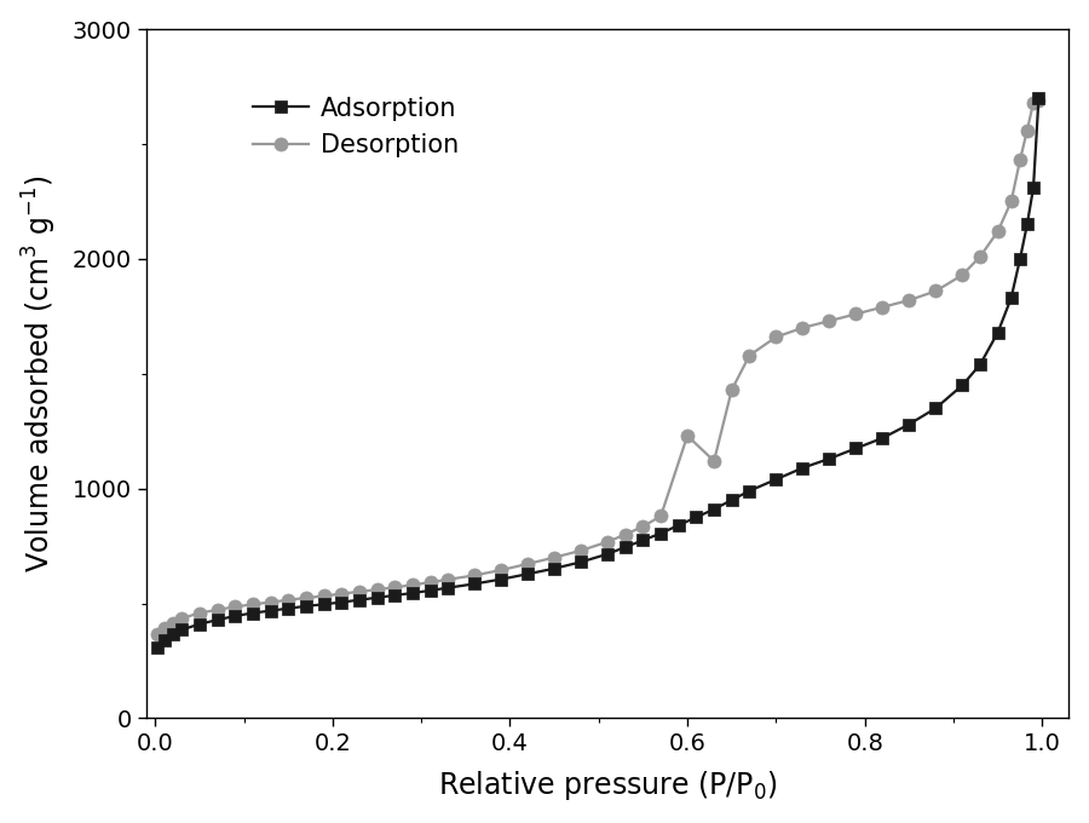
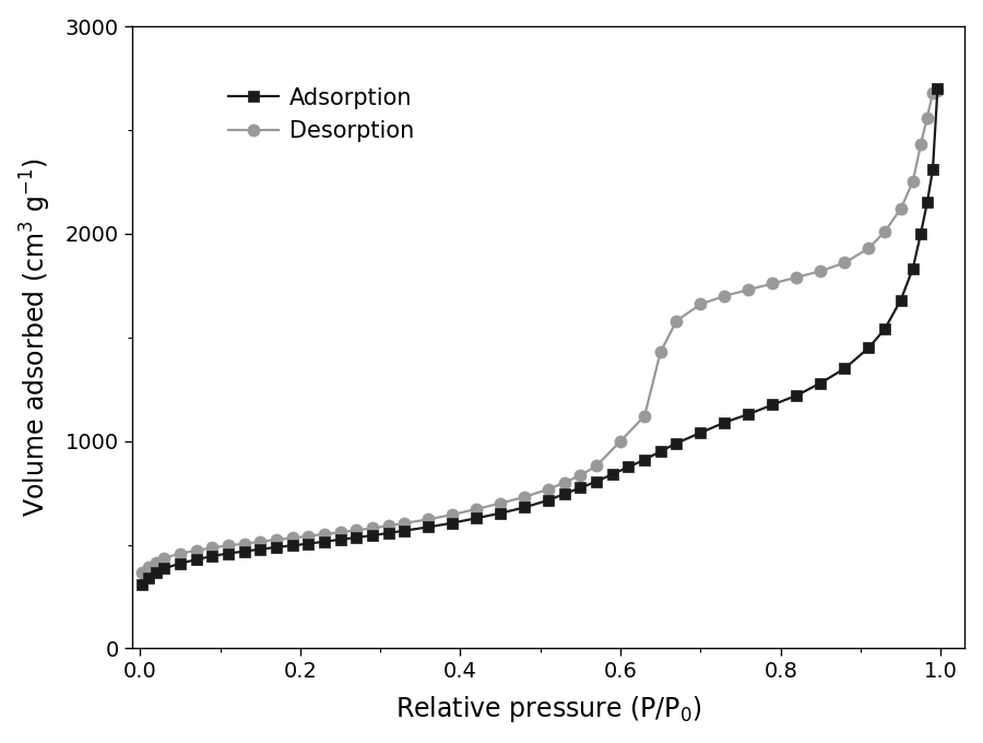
Desorption/0.6: 1230 -> 1000
